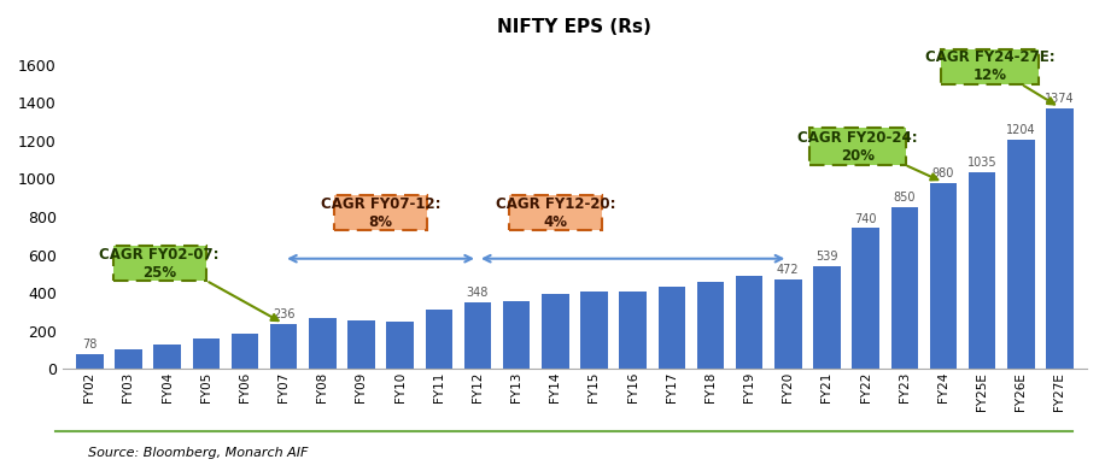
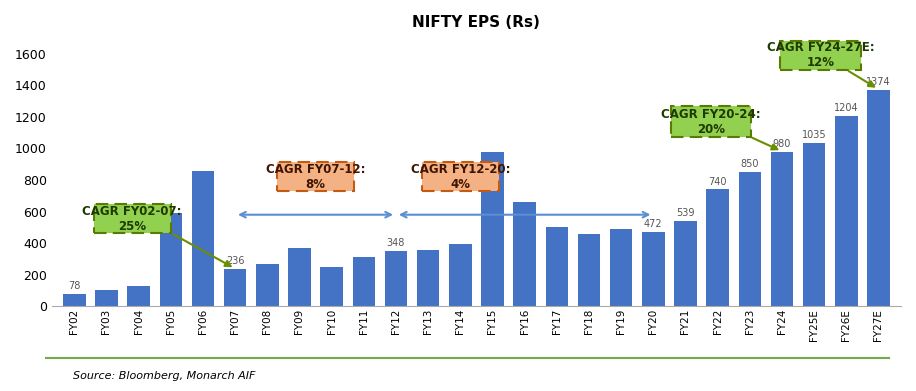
FY05: 160 -> 590
FY06: 180 -> 860
FY09: 260 -> 370
FY15: 410 -> 980
FY16: 400 -> 660
FY17: 430 -> 500
